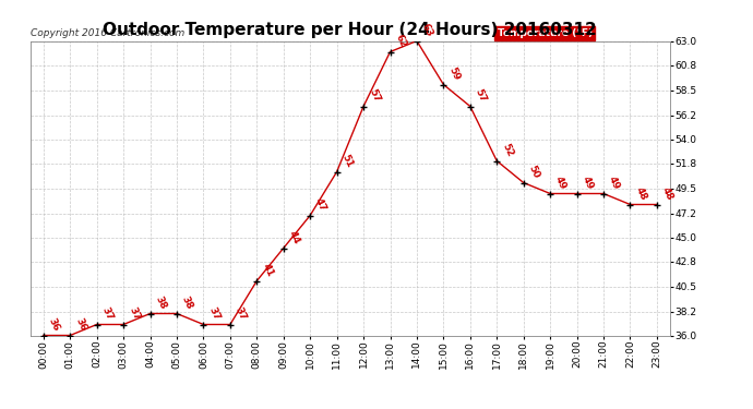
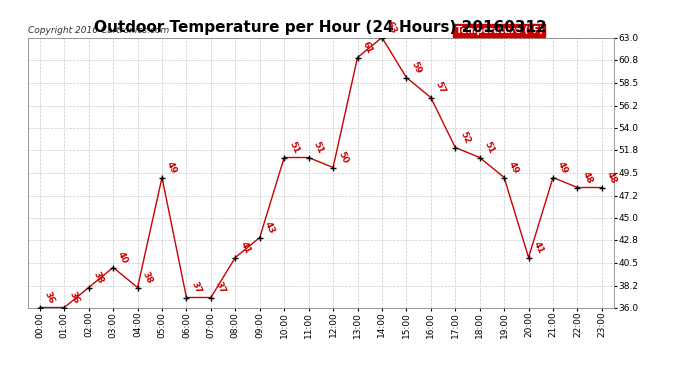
02:00: 37 -> 38
03:00: 37 -> 40
05:00: 38 -> 49
09:00: 44 -> 43
10:00: 47 -> 51
12:00: 57 -> 50
13:00: 62 -> 61
18:00: 50 -> 51
20:00: 49 -> 41
